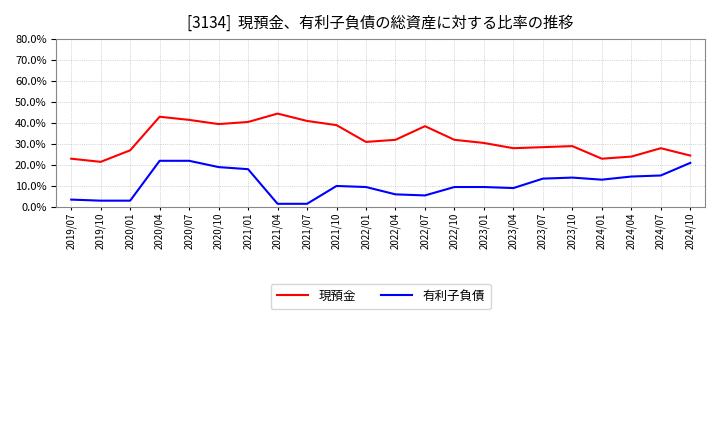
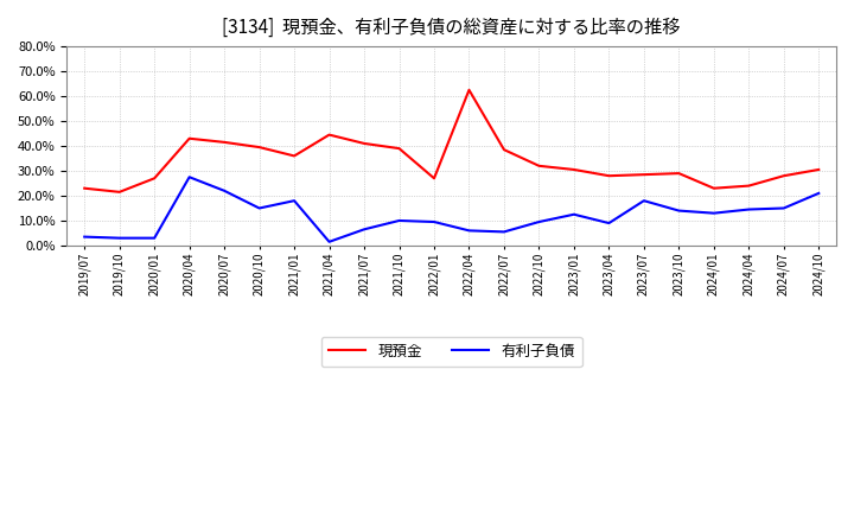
有利子負債/2020/04: 22.0% -> 27.5%
有利子負債/2020/10: 19.0% -> 15.0%
現預金/2021/01: 40.5% -> 36.0%
有利子負債/2021/07: 1.5% -> 6.5%
現預金/2022/01: 31.0% -> 27.0%
現預金/2022/04: 32.0% -> 62.5%
有利子負債/2023/01: 9.5% -> 12.5%
有利子負債/2023/07: 13.5% -> 18.0%
現預金/2024/10: 24.5% -> 30.5%
